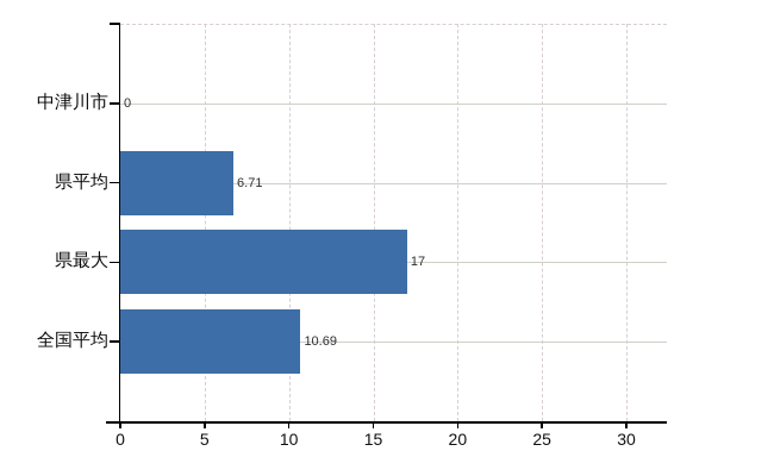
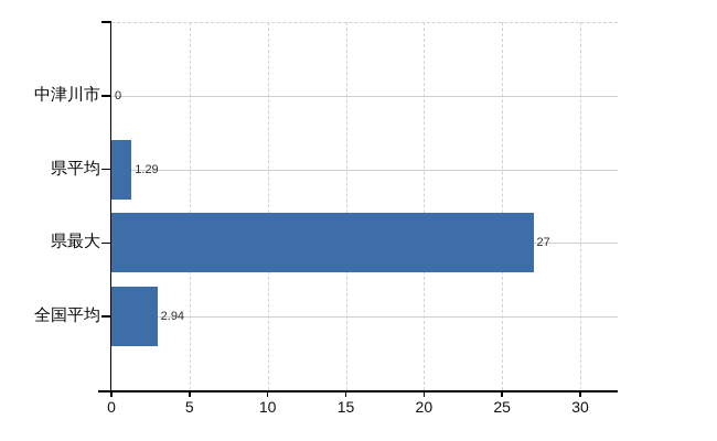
県平均: 6.71 -> 1.29
県最大: 17 -> 27
全国平均: 10.69 -> 2.94
